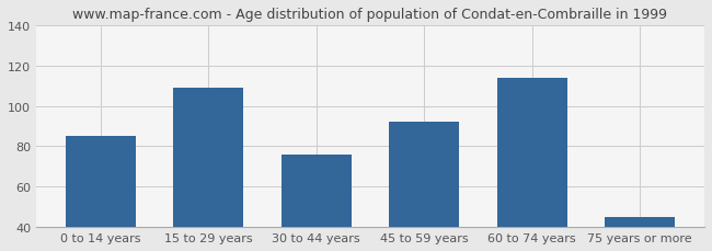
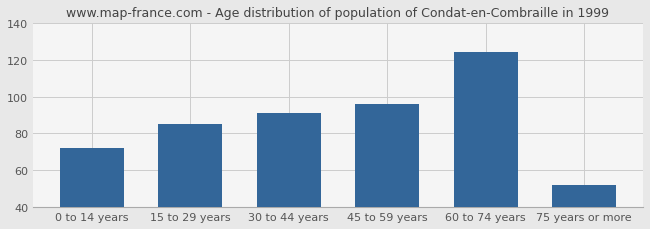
0 to 14 years: 85 -> 72
15 to 29 years: 109 -> 85
30 to 44 years: 76 -> 91
45 to 59 years: 92 -> 96
60 to 74 years: 114 -> 124
75 years or more: 45 -> 52
